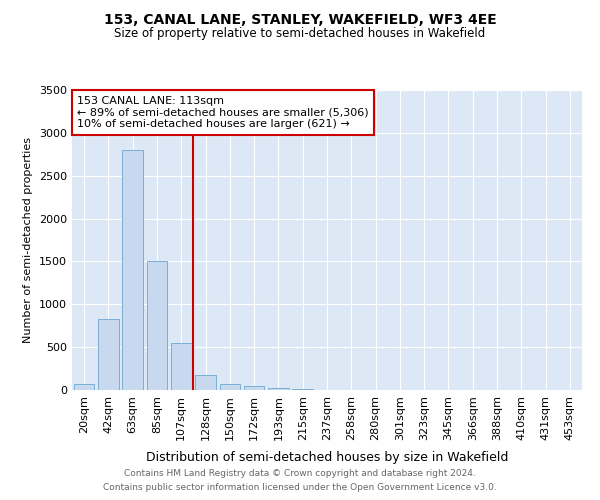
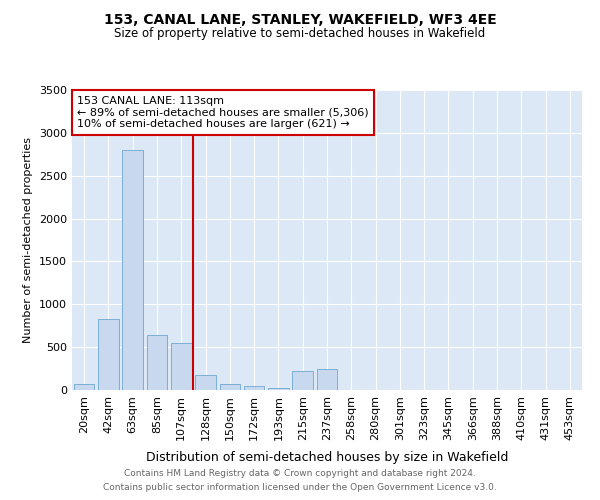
85sqm: 1500 -> 640
215sqm: 20 -> 220
237sqm: 0 -> 240
